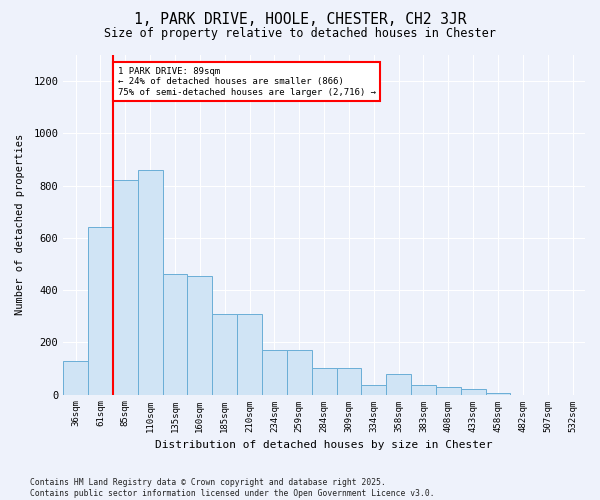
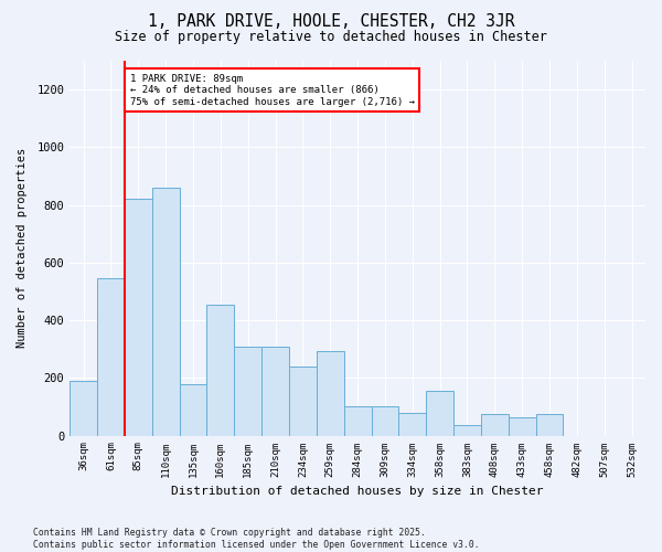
36sqm: 130 -> 190
61sqm: 640 -> 545
135sqm: 460 -> 180
234sqm: 170 -> 240
259sqm: 170 -> 295
334sqm: 35 -> 80
358sqm: 80 -> 155
408sqm: 30 -> 75
433sqm: 20 -> 65
458sqm: 5 -> 75
